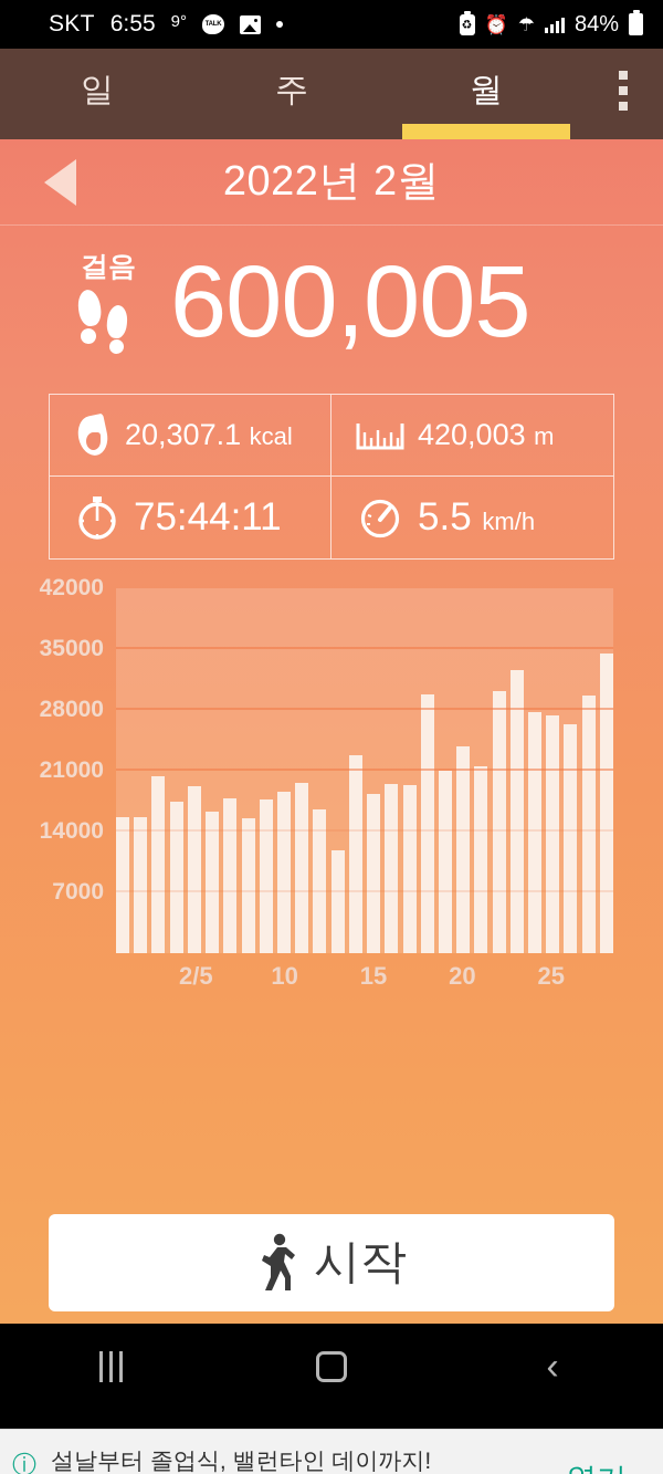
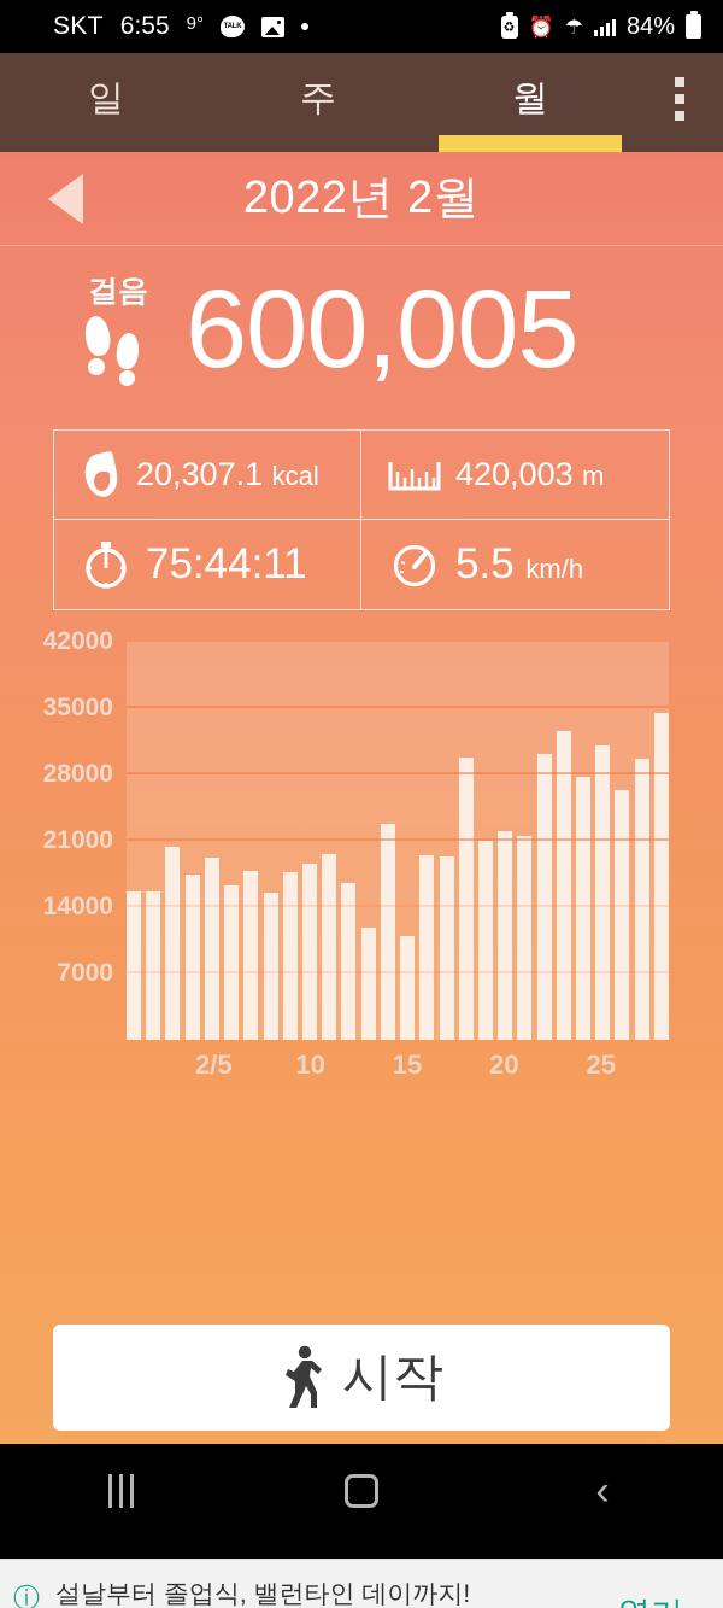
15: 18000 -> 11000
20: 24000 -> 22000
25: 27000 -> 31000
